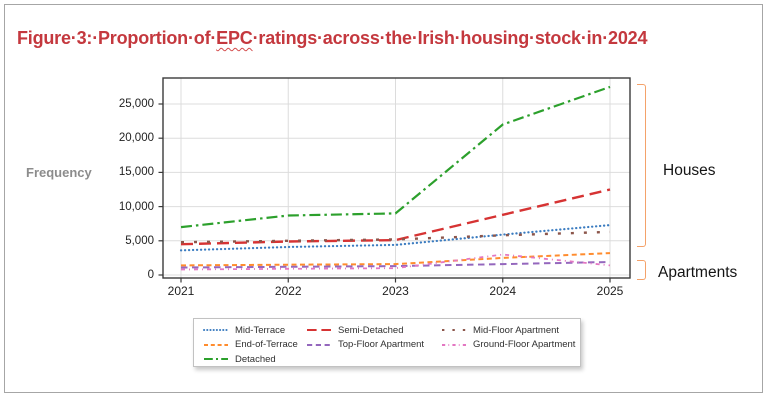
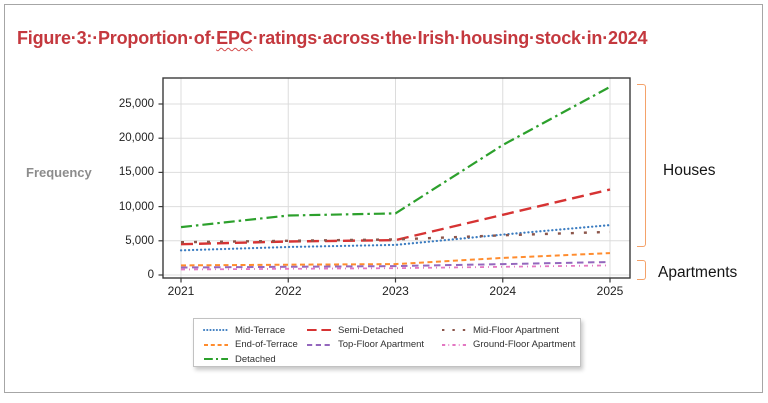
Detached/2024: 22000 -> 19000
Ground-Floor Apartment/2024: 3000 -> 1000
